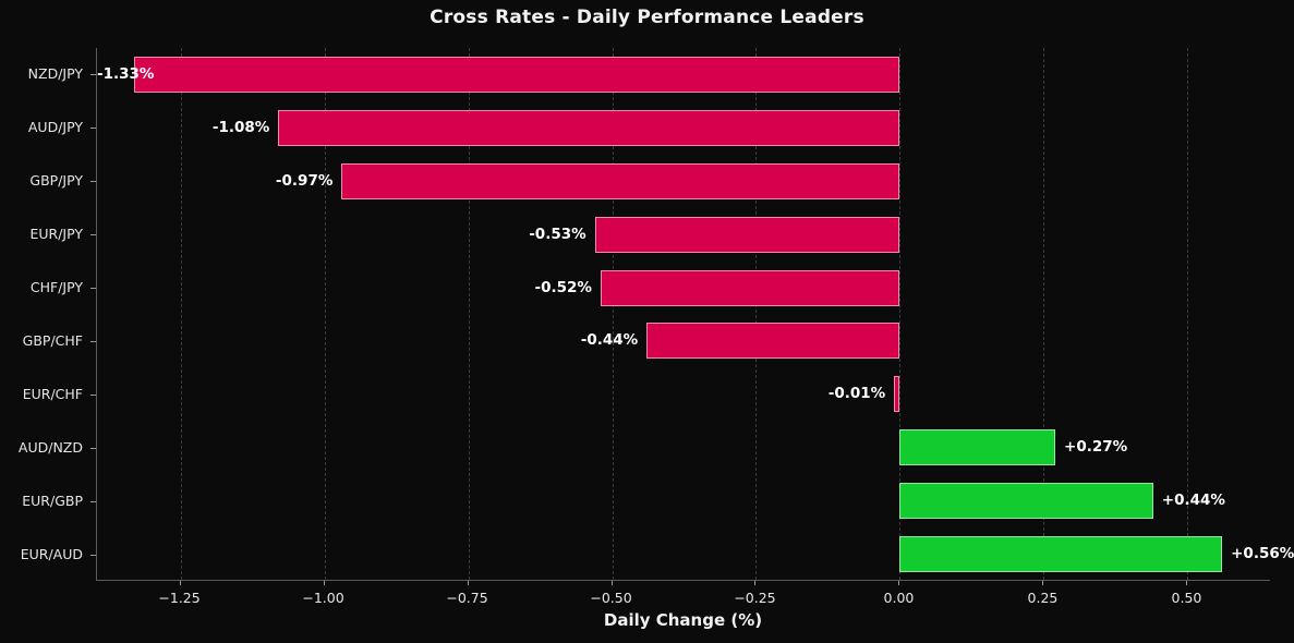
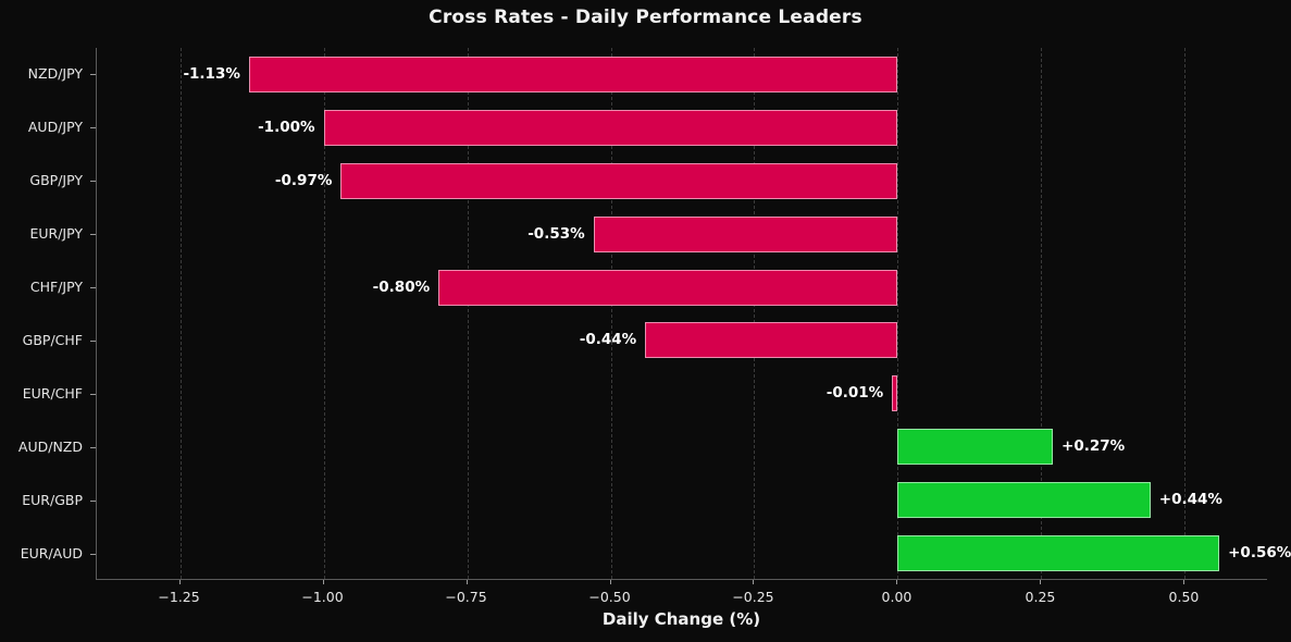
NZD/JPY: -1.33% -> -1.13%
AUD/JPY: -1.08% -> -1.00%
CHF/JPY: -0.52% -> -0.80%
